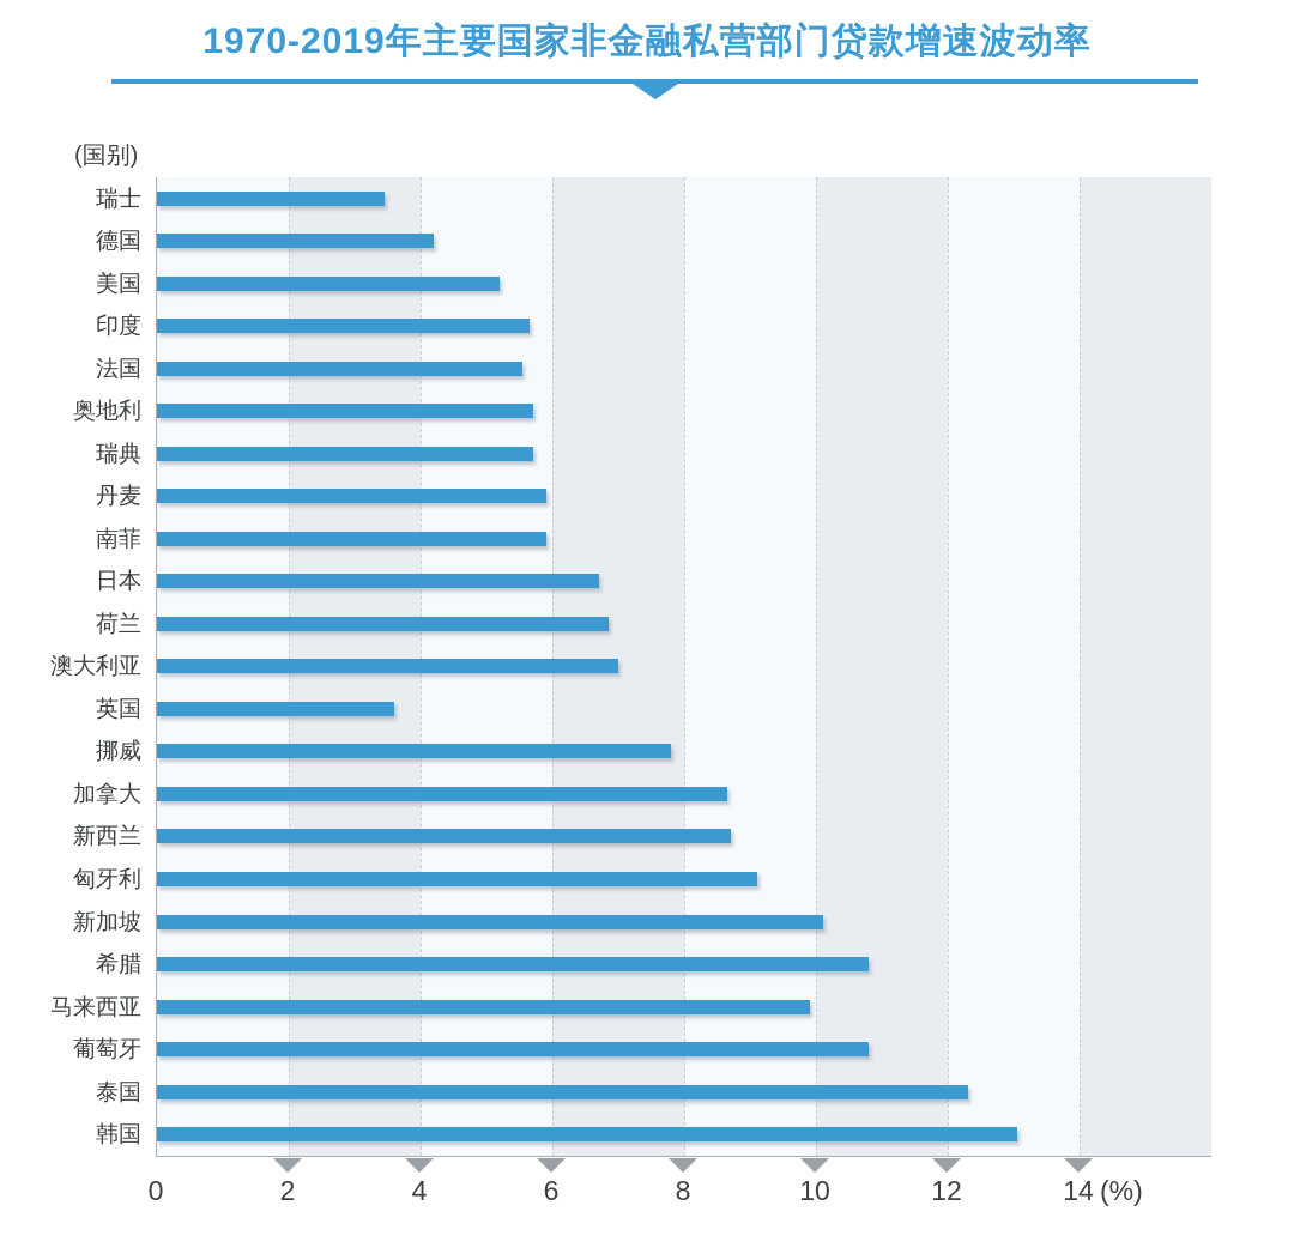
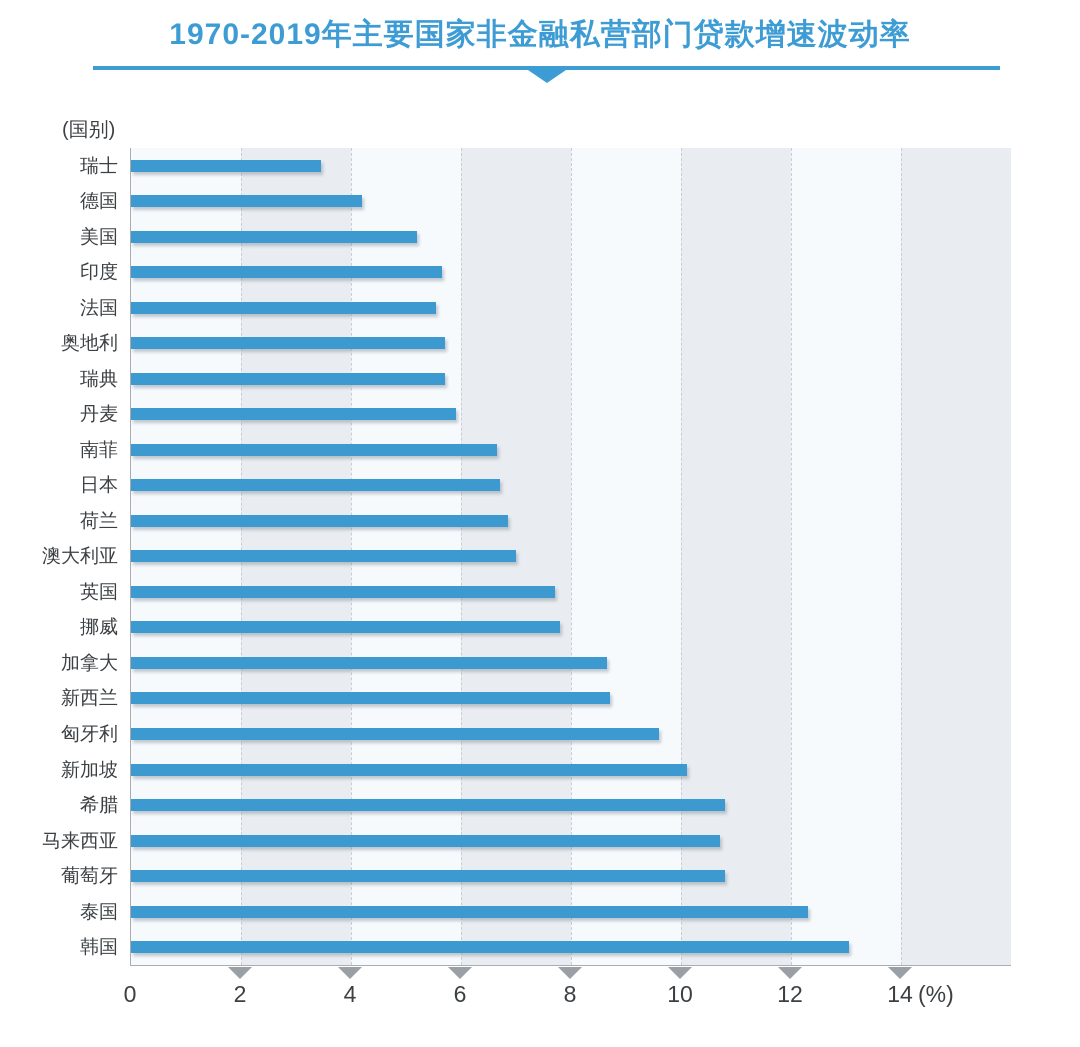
南菲: 5.9 -> 6.7
英国: 3.6 -> 7.7
匈牙利: 9.1 -> 9.6
马来西亚: 9.9 -> 10.7
